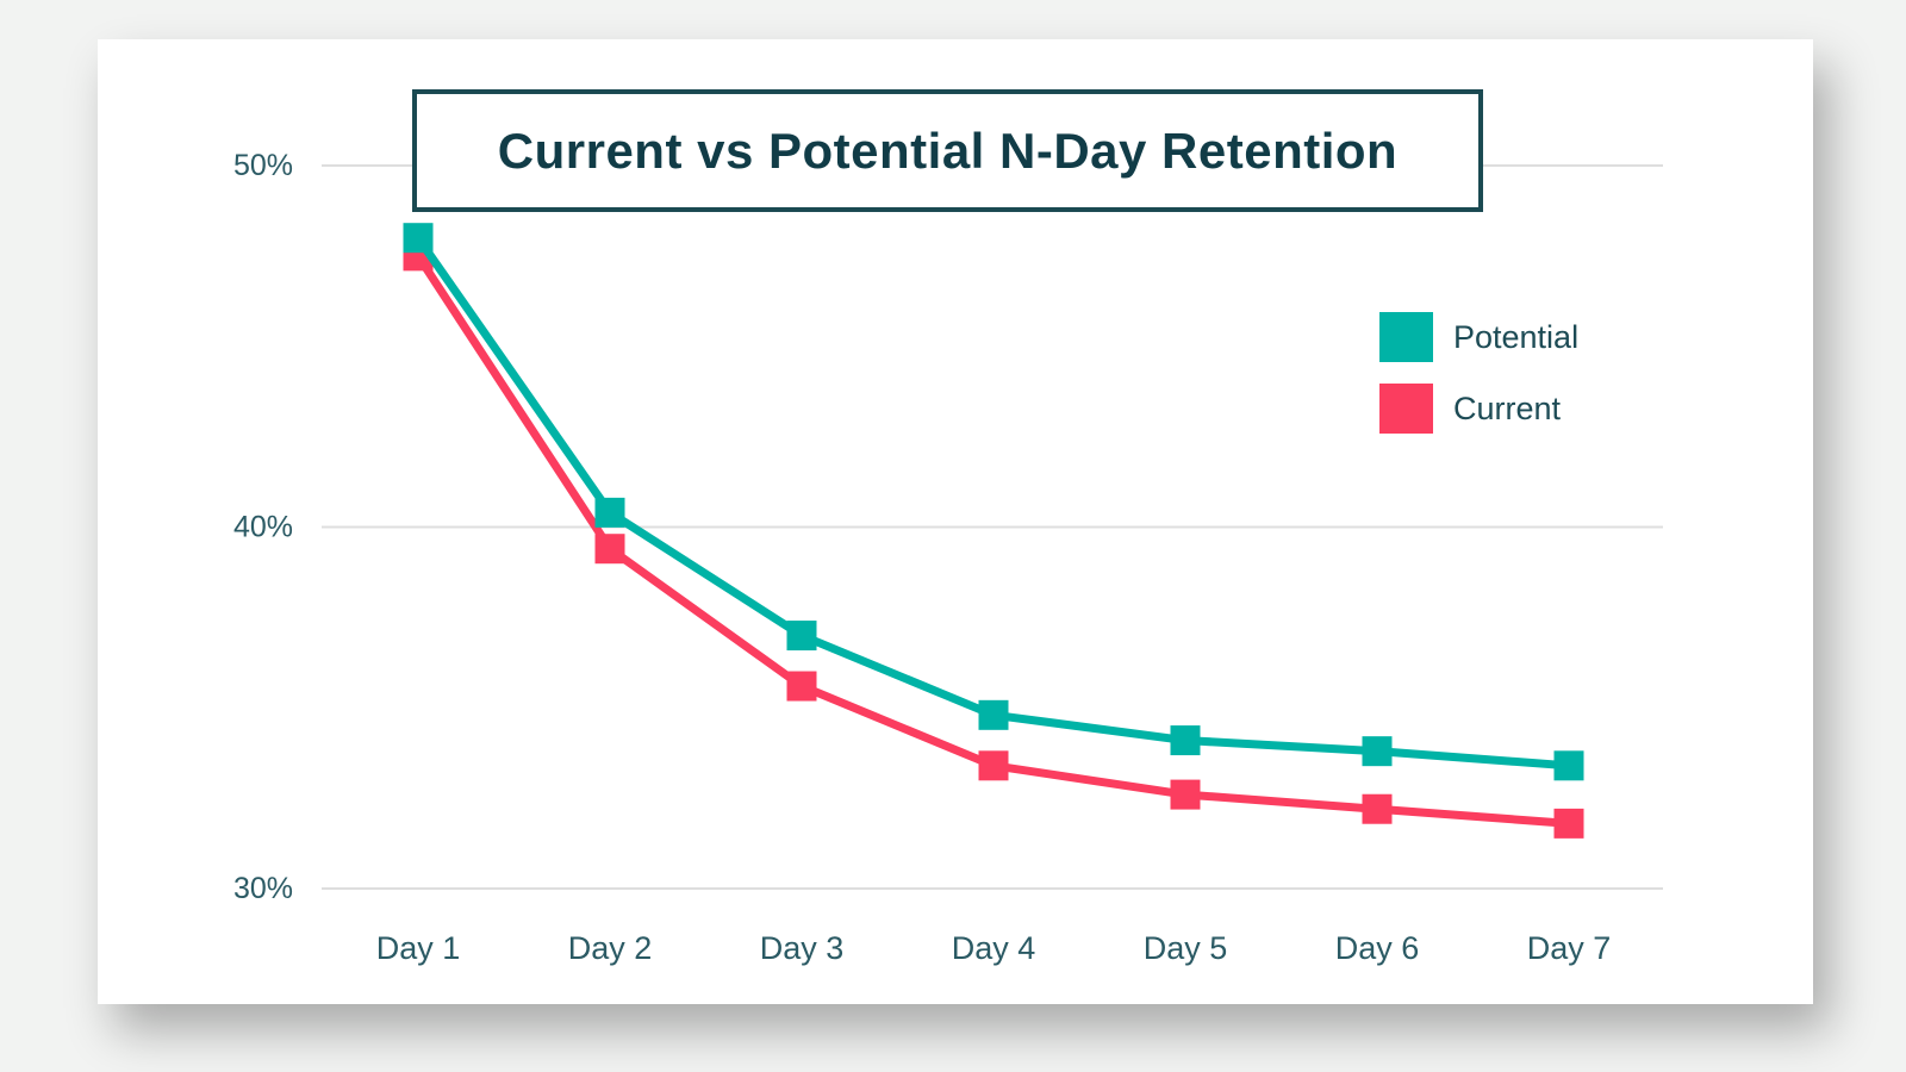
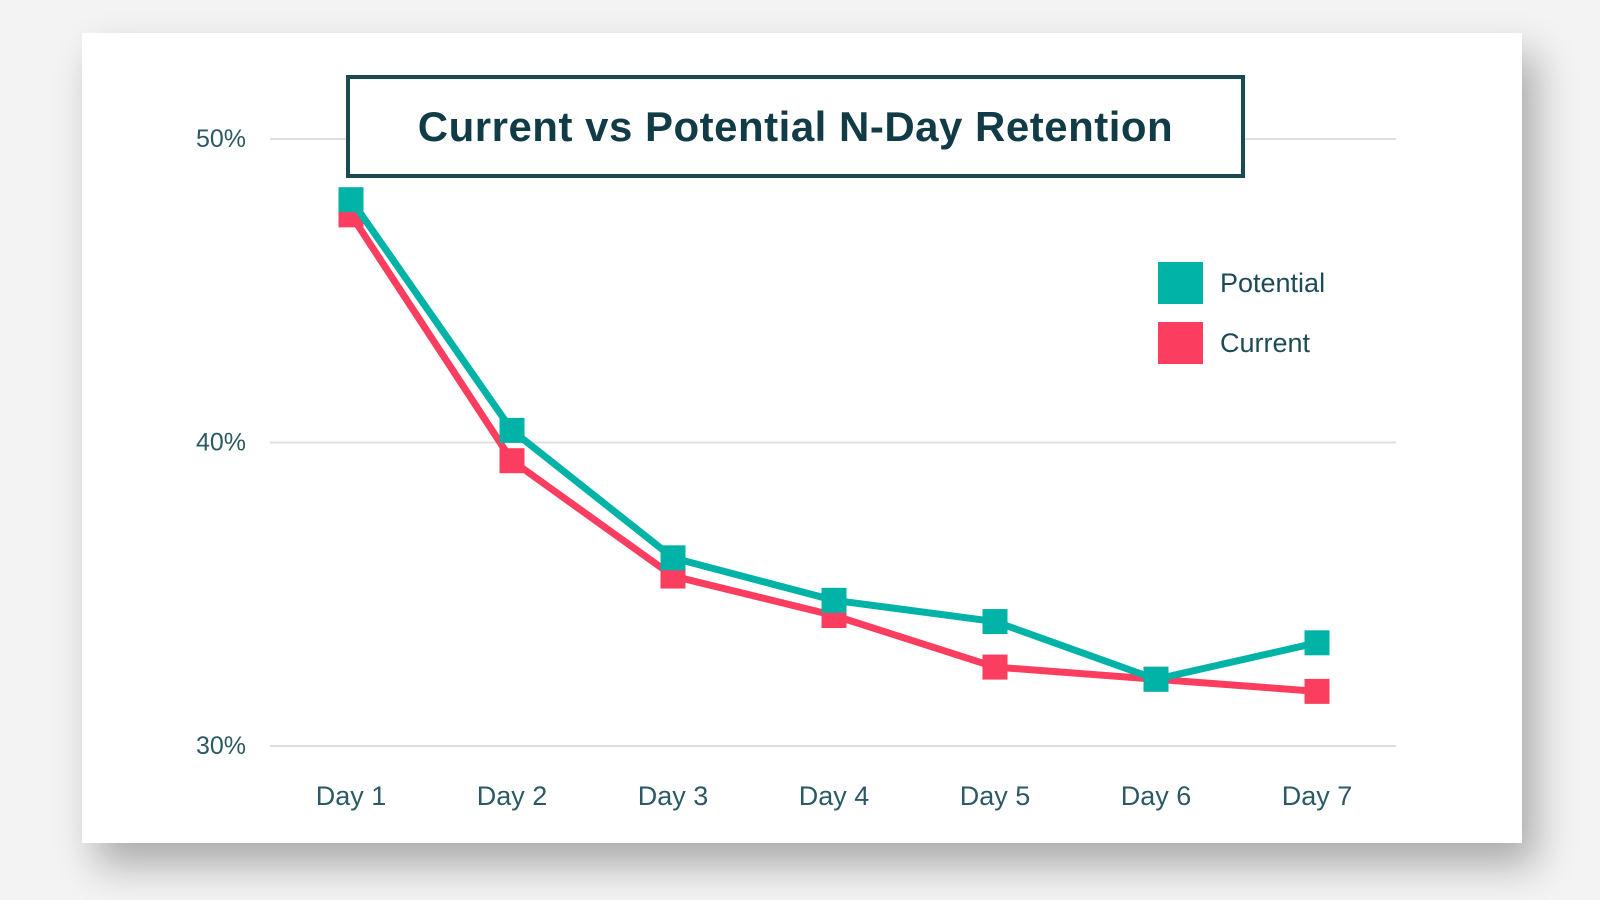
Potential/Day 3: 37.0% -> 36.2%
Current/Day 4: 33.4% -> 34.3%
Potential/Day 6: 33.8% -> 32.2%
